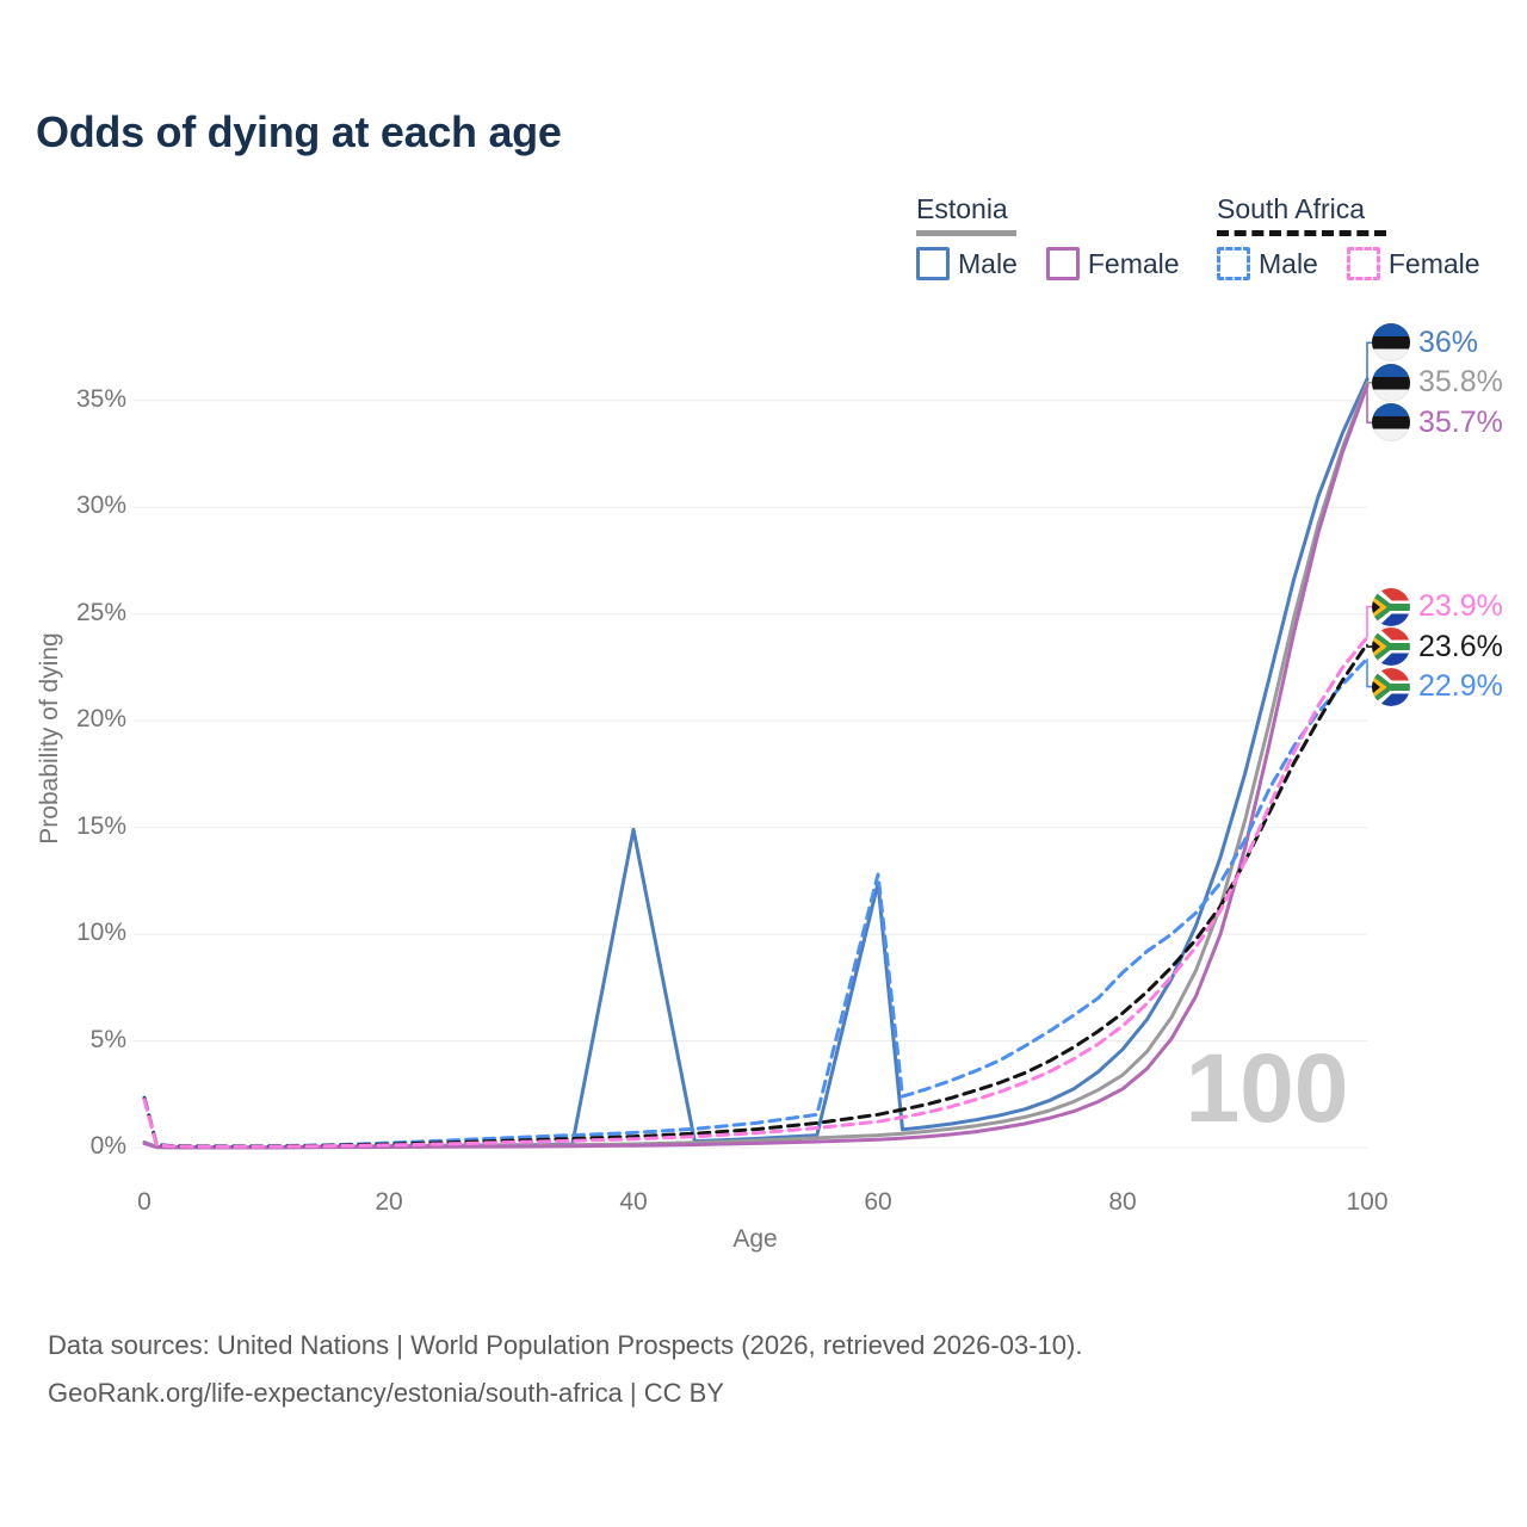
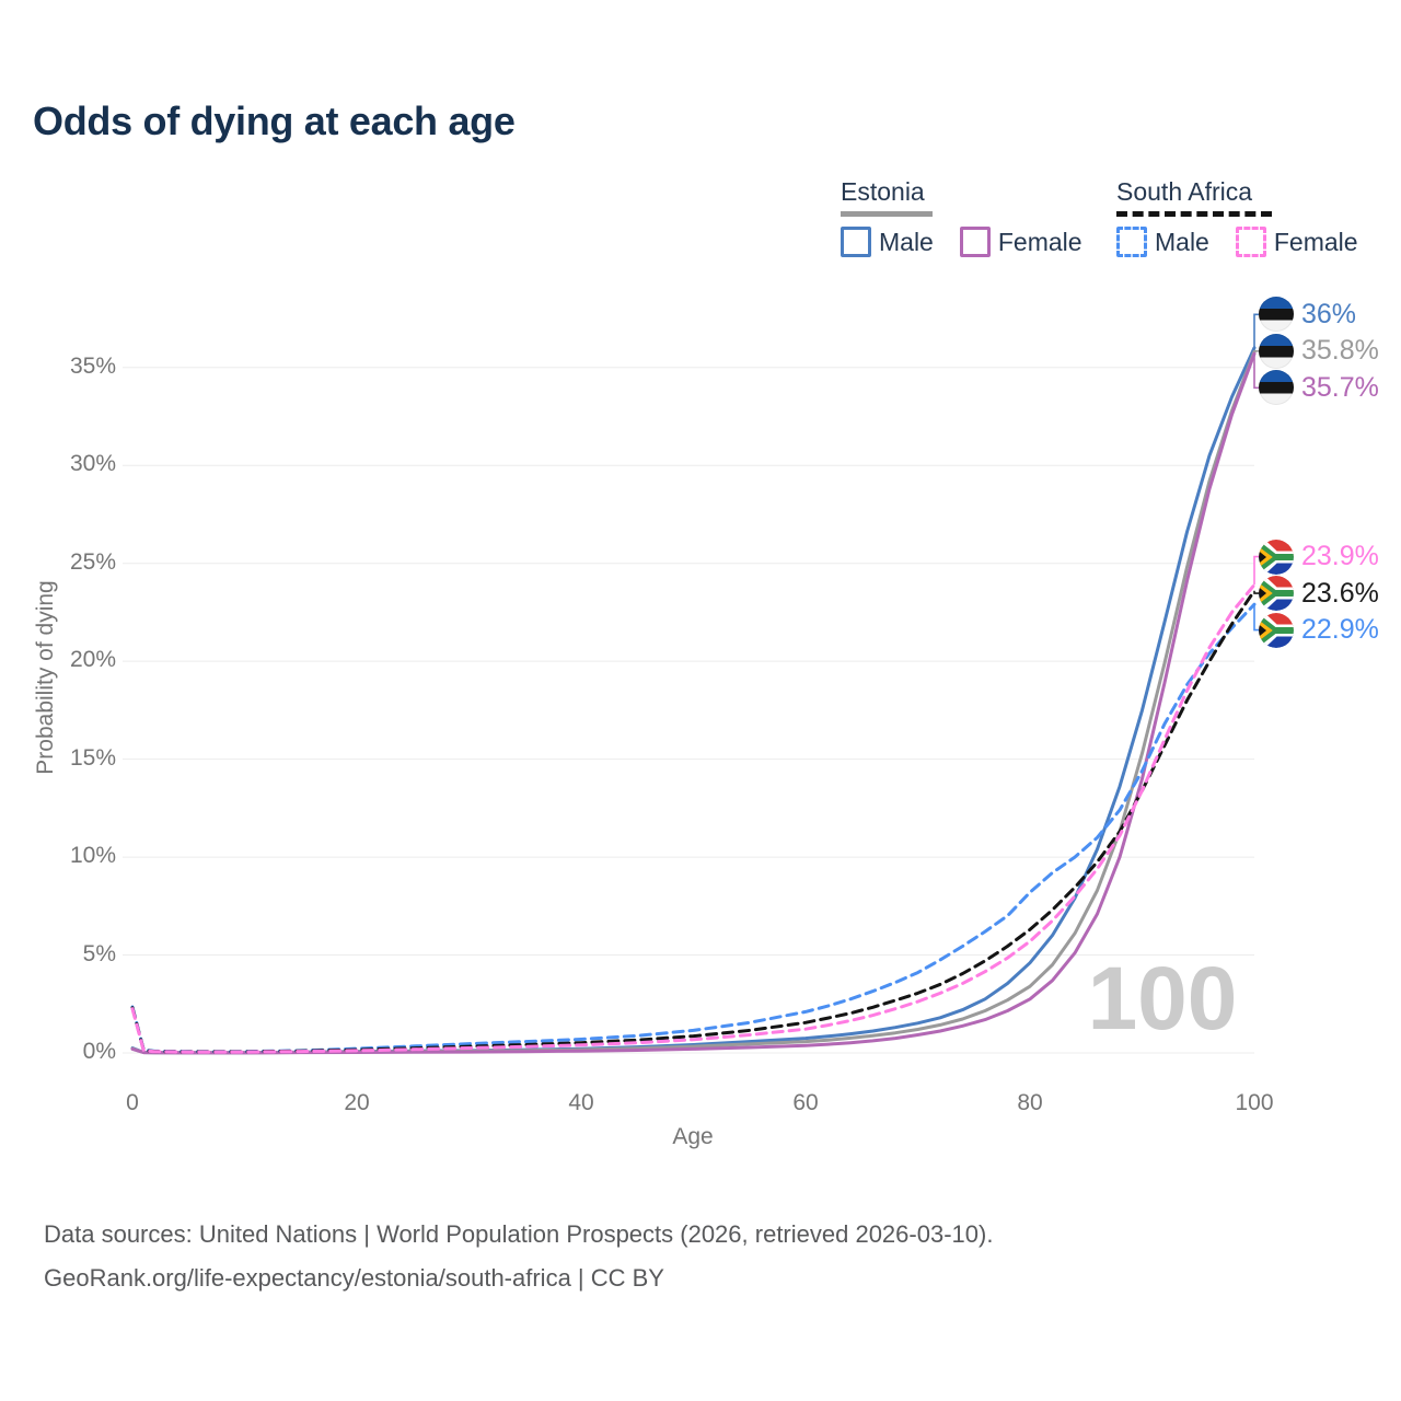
Estonia Male/40: 14.9% -> 0.2%
Estonia Male/60: 12.4% -> 0.8%
South Africa Male/60: 12.8% -> 2.1%
